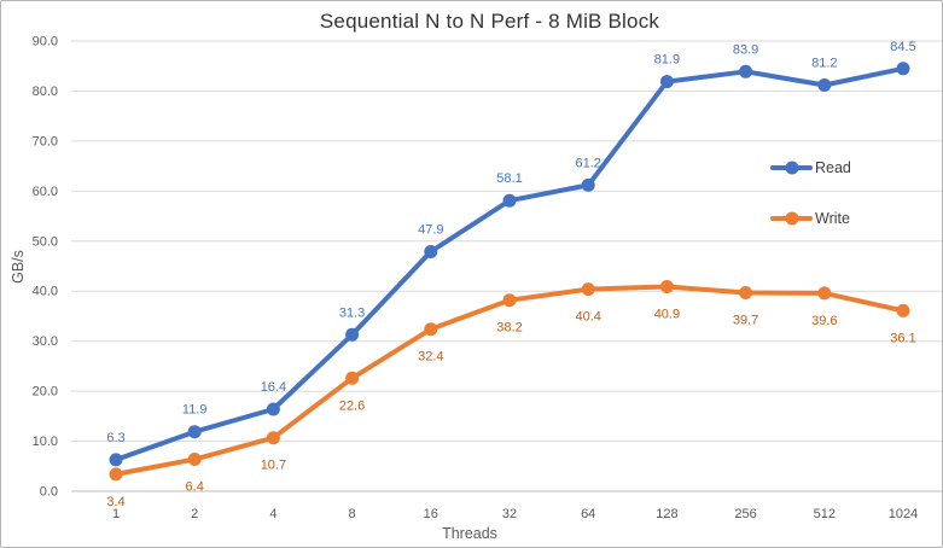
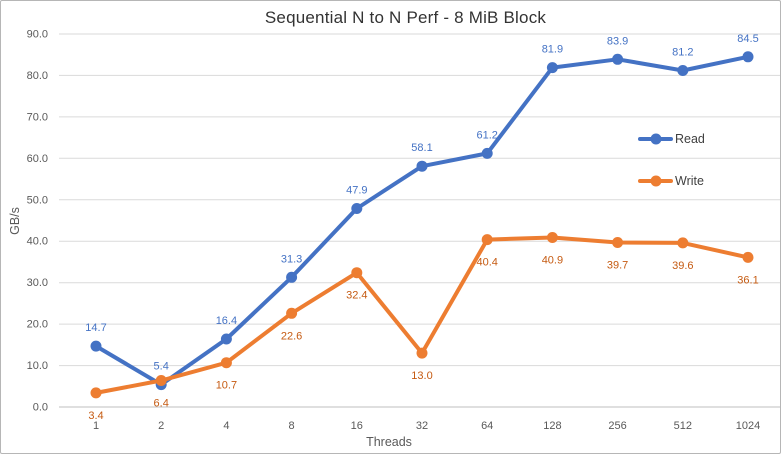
Read/1: 6.3 -> 14.7
Read/2: 11.9 -> 5.4
Write/32: 38.2 -> 13.0
